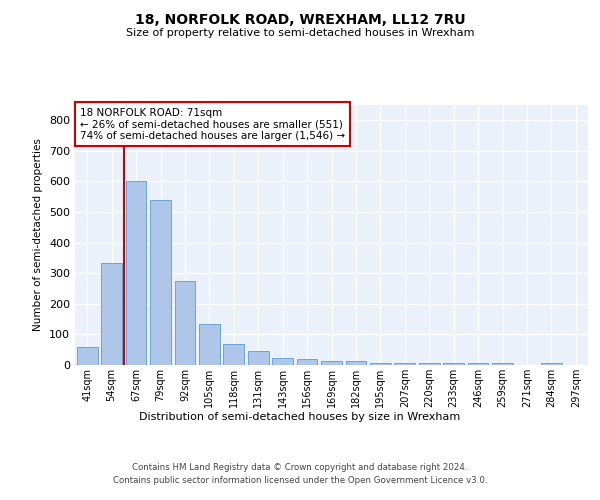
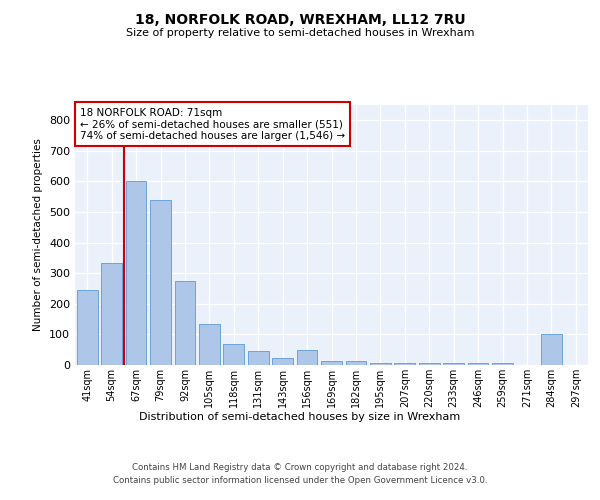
41sqm: 60 -> 245
156sqm: 19 -> 50
284sqm: 8 -> 100
